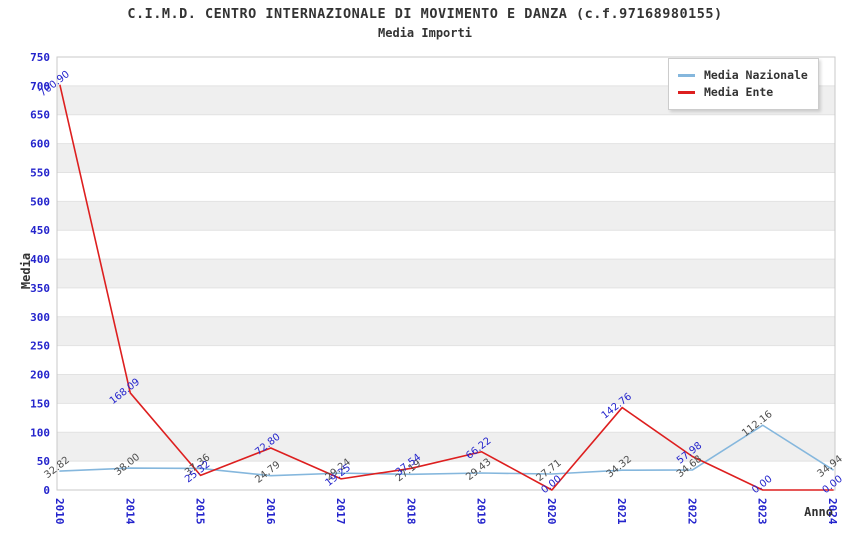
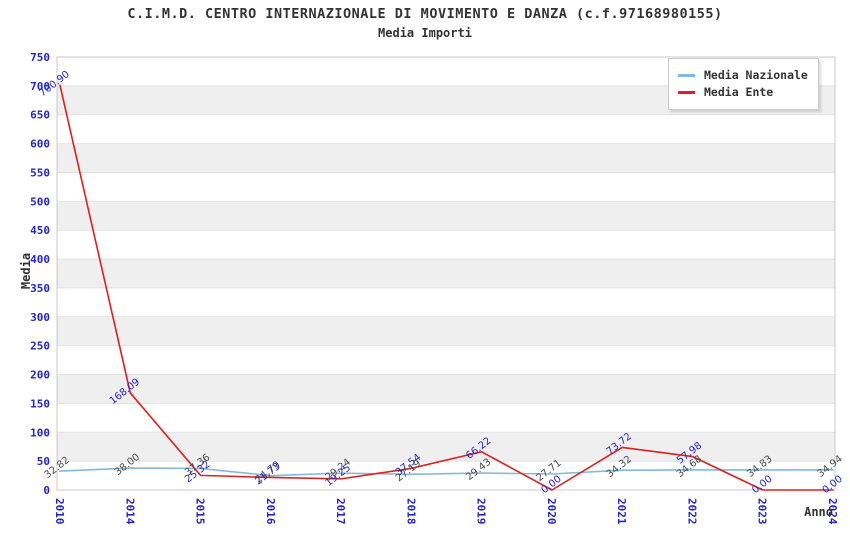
Media Ente/2016: 72.80 -> 21.73
Media Ente/2021: 142.76 -> 73.72
Media Nazionale/2023: 112.16 -> 34.83
